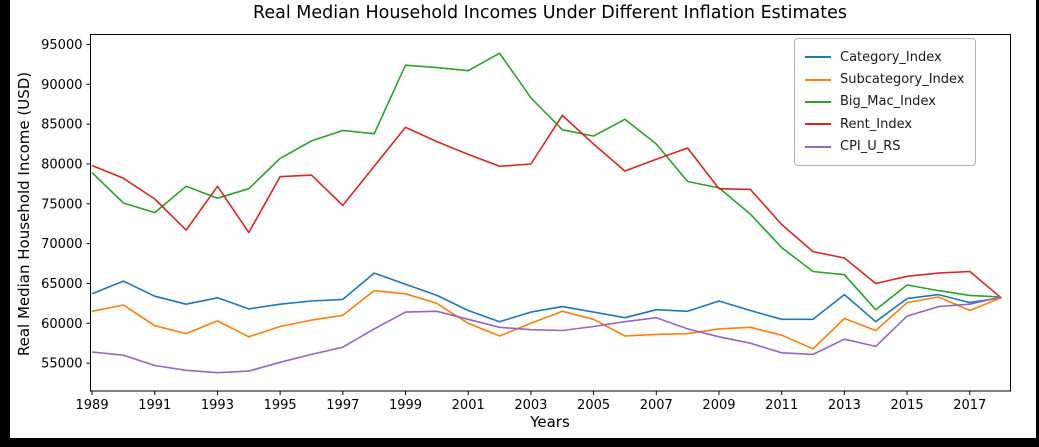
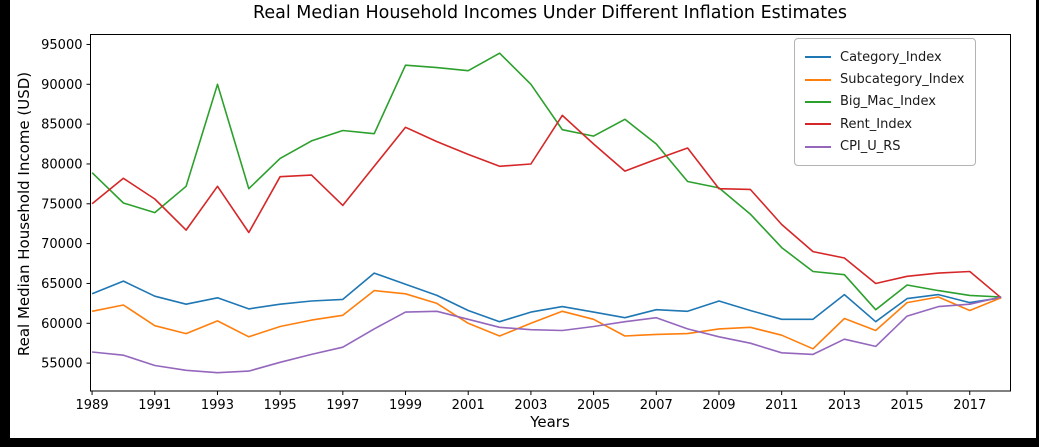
Rent_Index/1989: 80000 -> 75000
Big_Mac_Index/1993: 76000 -> 90000
Big_Mac_Index/2003: 88000 -> 90000
